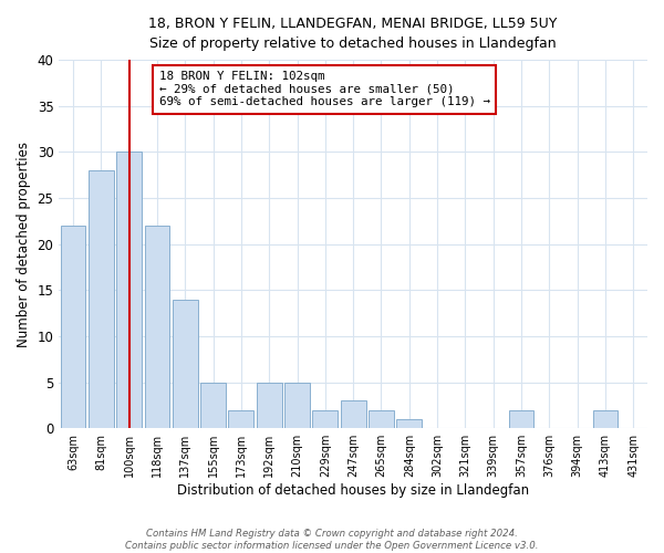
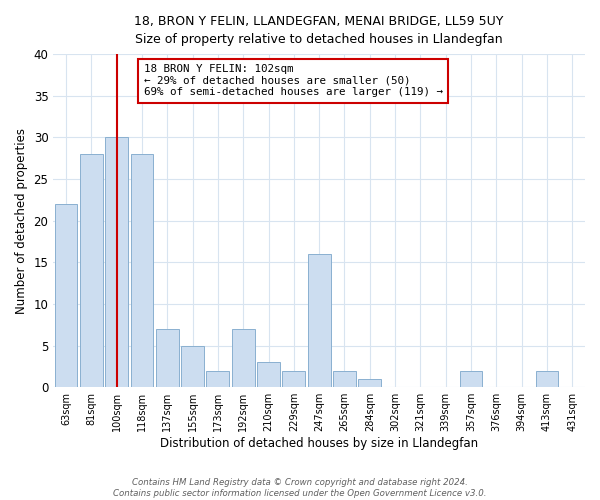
118sqm: 22 -> 28
137sqm: 14 -> 7
192sqm: 5 -> 7
210sqm: 5 -> 3
247sqm: 3 -> 16
